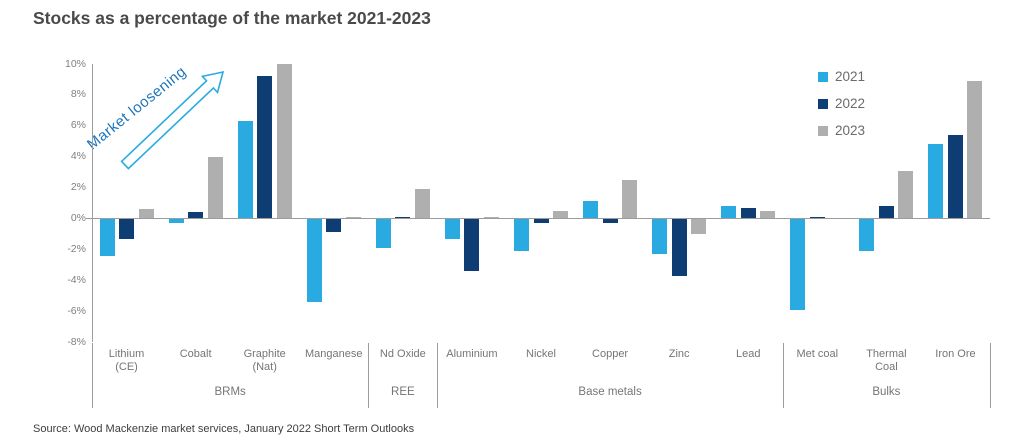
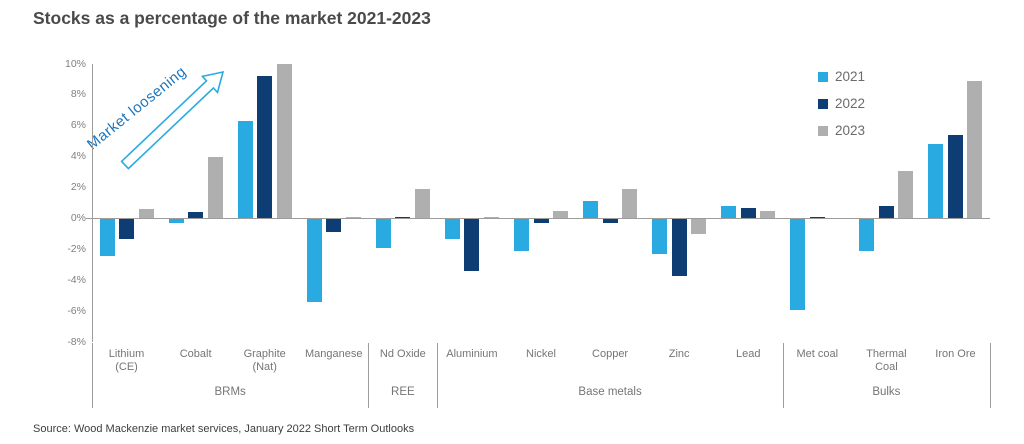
2023/Copper: 2.5% -> 1.9%
